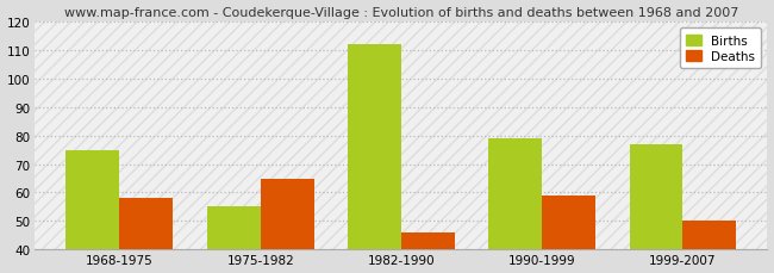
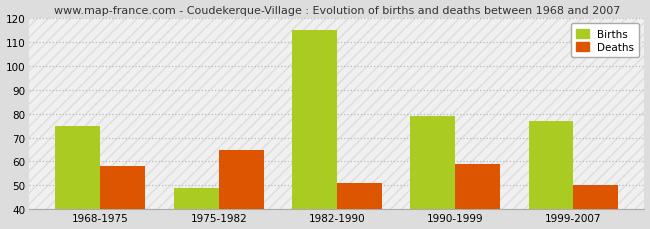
Births/1975-1982: 55 -> 49
Births/1982-1990: 112 -> 115
Deaths/1982-1990: 46 -> 51
